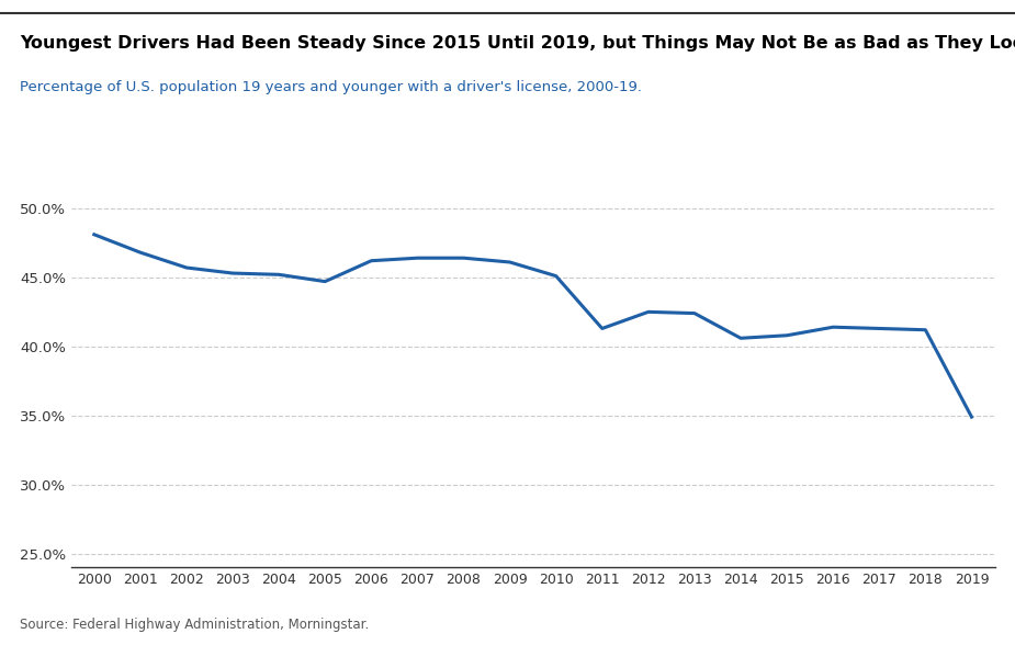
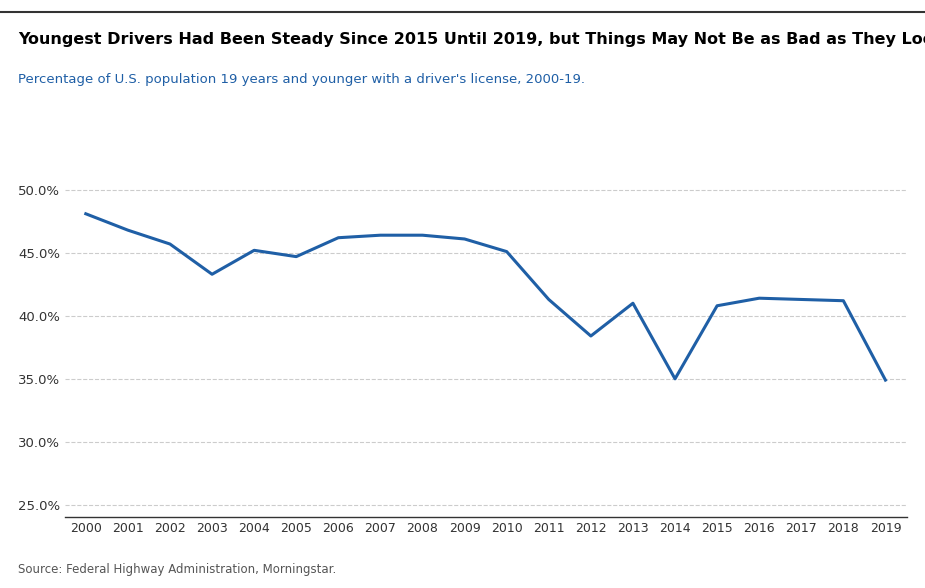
2003: 45.3% -> 43.3%
2012: 42.5% -> 38.4%
2013: 42.4% -> 41.0%
2014: 40.6% -> 35.0%
